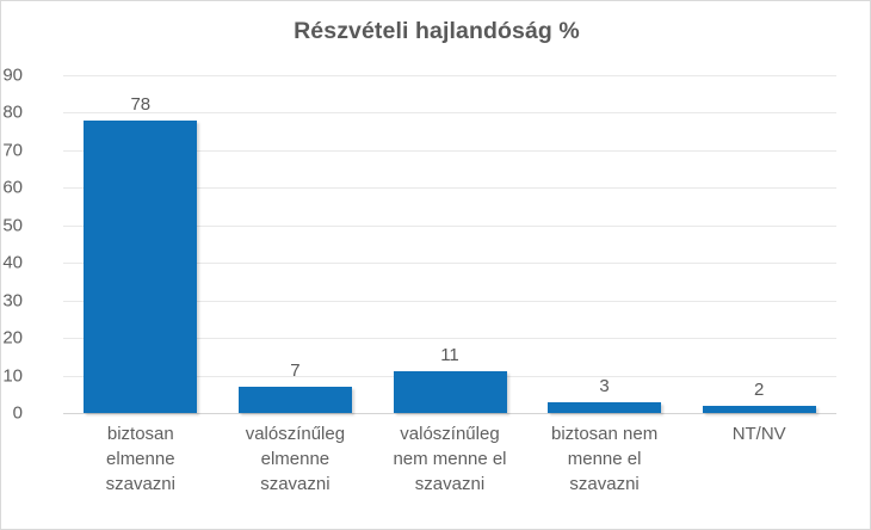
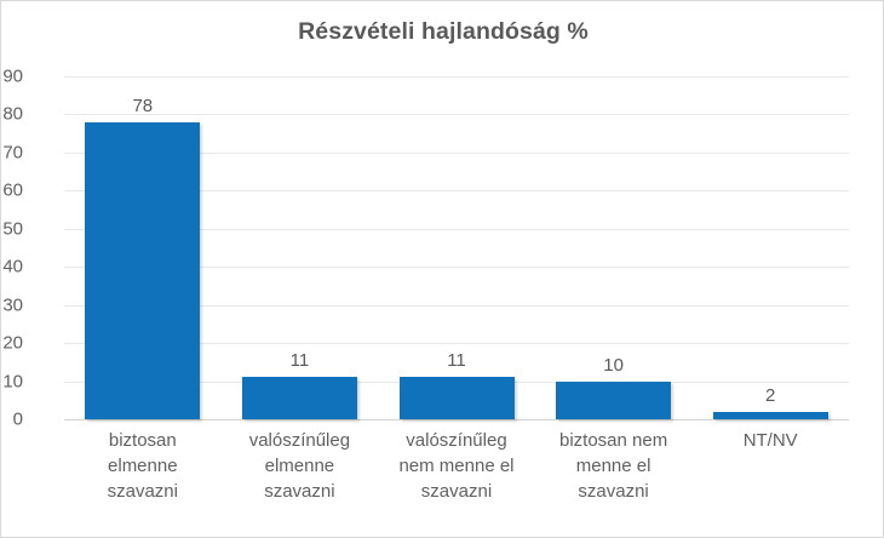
valószínűleg elmenne szavazni: 7 -> 11
biztosan nem menne el szavazni: 3 -> 10
